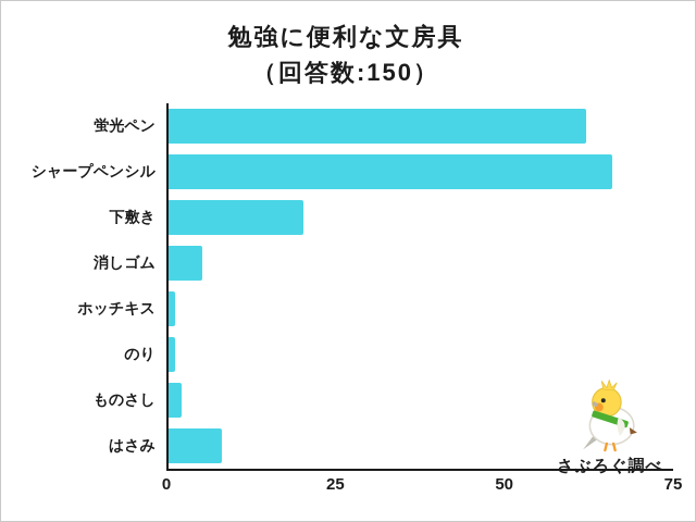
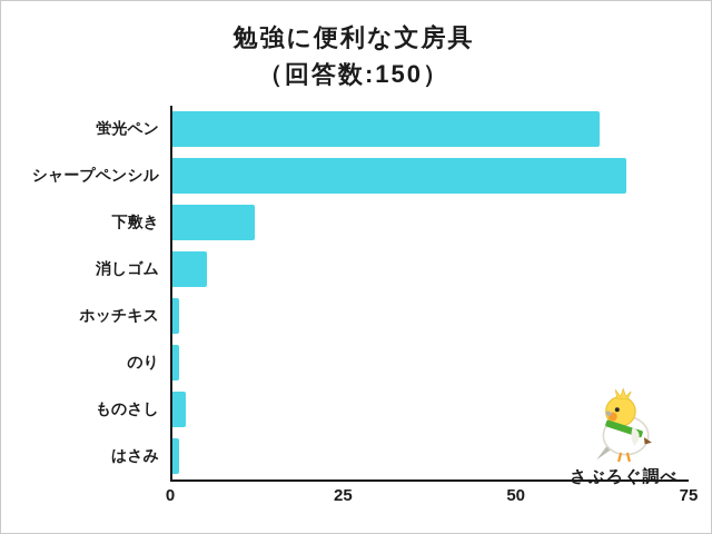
下敷き: 20 -> 12
はさみ: 8 -> 1
